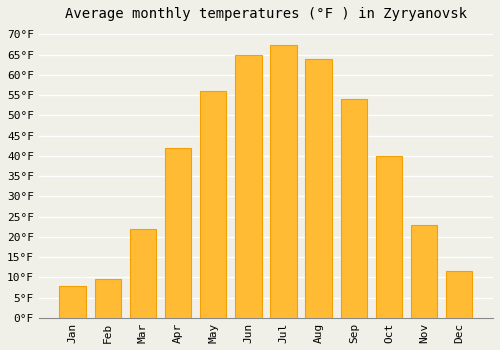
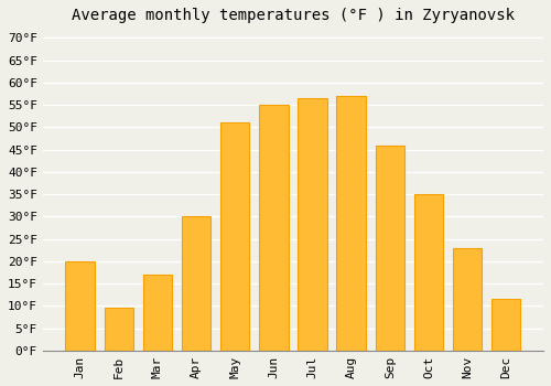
Jan: 8.0°F -> 20.0°F
Mar: 22.0°F -> 17.0°F
Apr: 42.0°F -> 30.0°F
May: 56.0°F -> 51.0°F
Jun: 65.0°F -> 55.0°F
Jul: 67.5°F -> 56.5°F
Aug: 64.0°F -> 57.0°F
Sep: 54.0°F -> 46.0°F
Oct: 40.0°F -> 35.0°F
